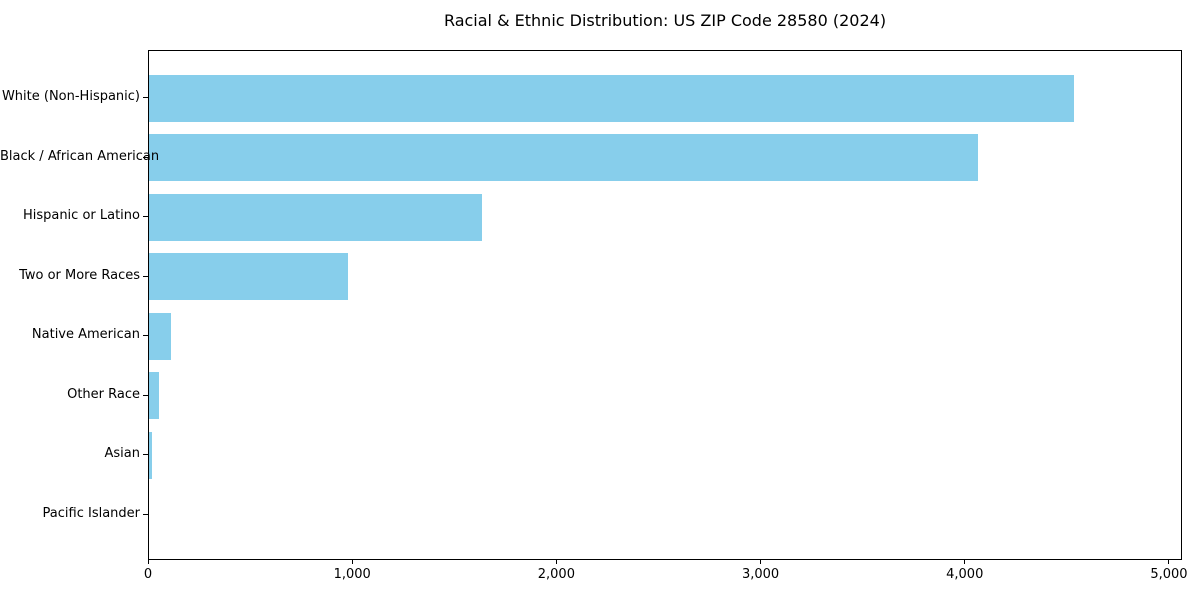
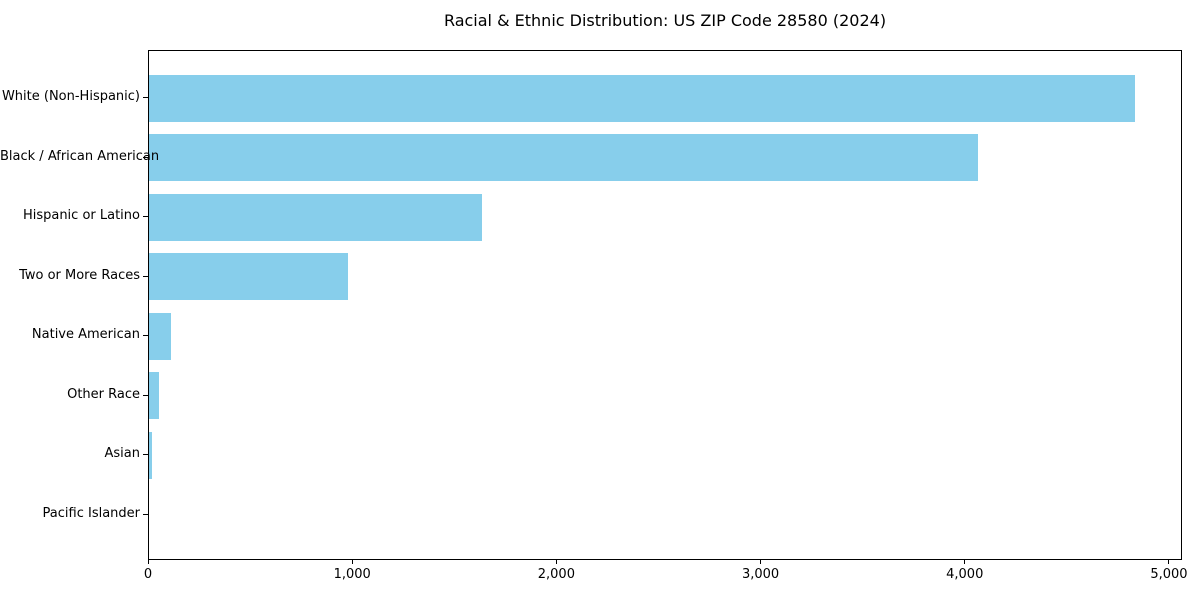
White (Non-Hispanic): 4530 -> 4830
